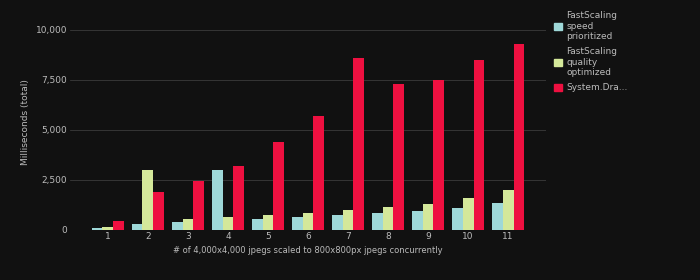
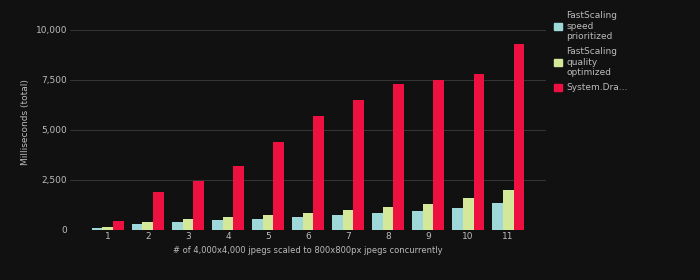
FastScaling quality optimized/2: 3,000 -> 400
FastScaling speed prioritized/4: 3,000 -> 500
System.Dra.../7: 8,600 -> 6,500
System.Dra.../10: 8,500 -> 7,800
